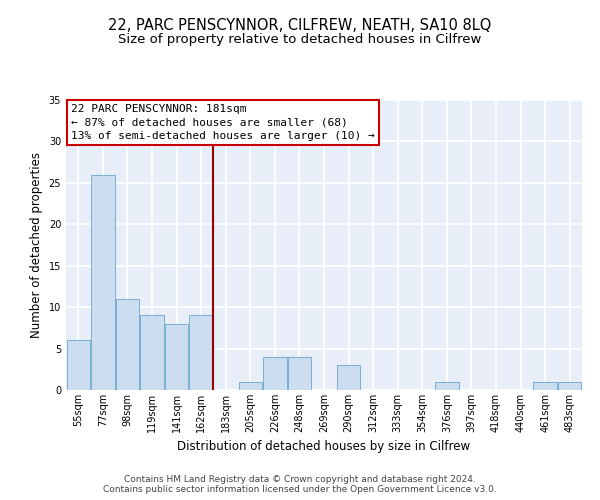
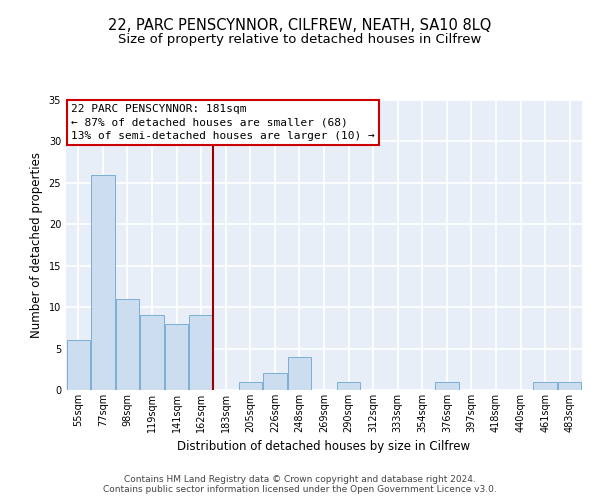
226sqm: 4 -> 2
290sqm: 3 -> 1
